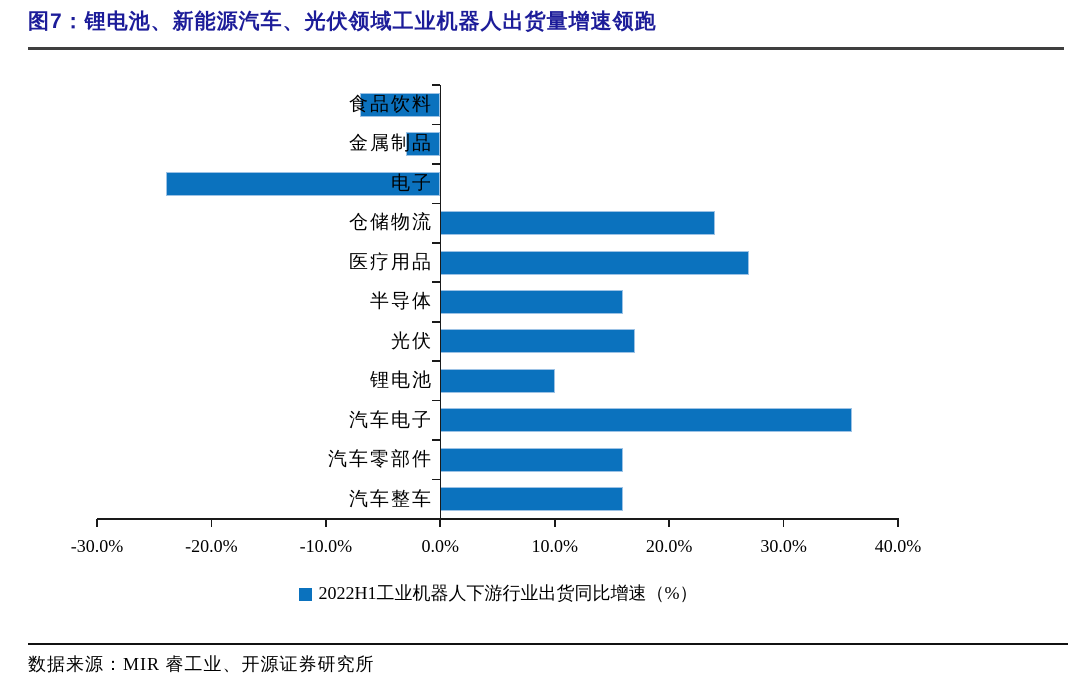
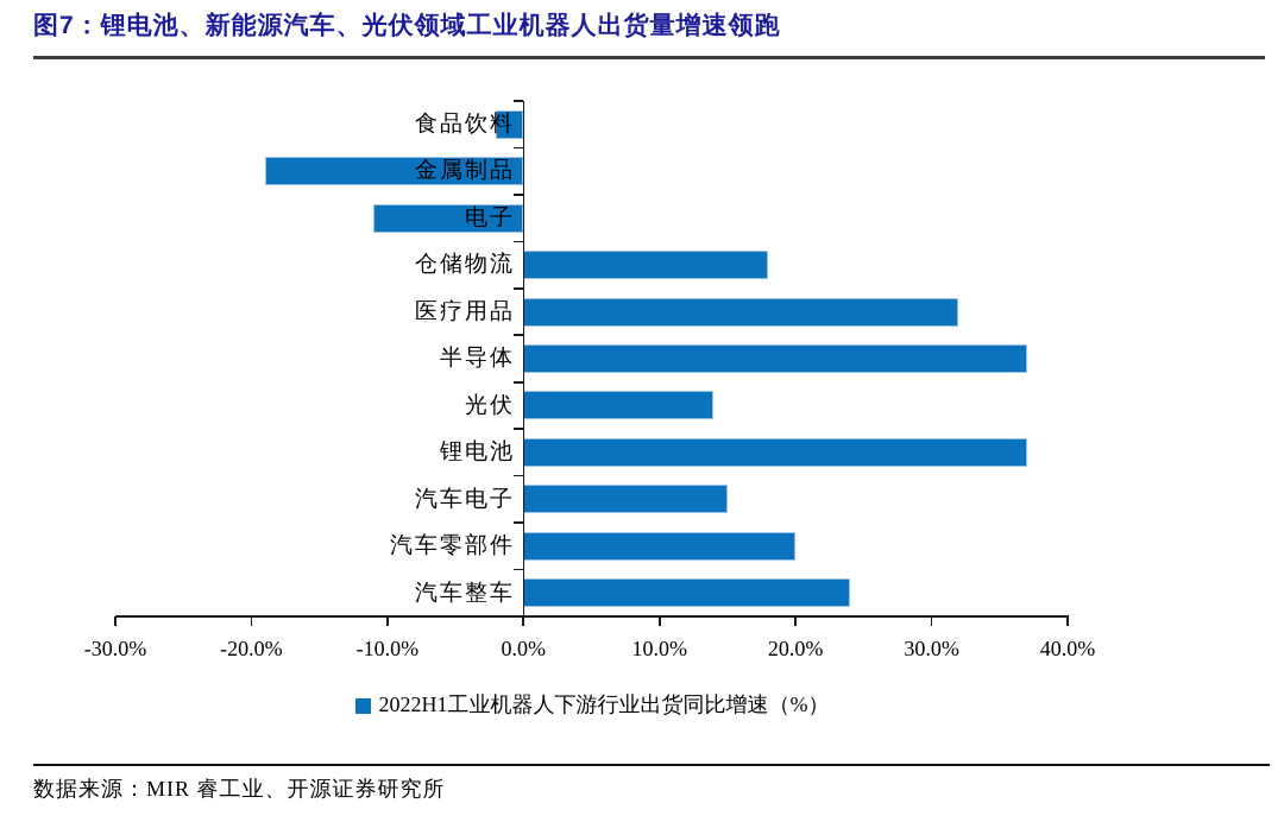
食品饮料: -7% -> -2%
金属制品: -3% -> -19%
电子: -24% -> -11%
仓储物流: 24% -> 18%
医疗用品: 27% -> 32%
半导体: 16% -> 37%
光伏: 17% -> 14%
锂电池: 10% -> 37%
汽车电子: 36% -> 15%
汽车零部件: 16% -> 20%
汽车整车: 16% -> 24%
